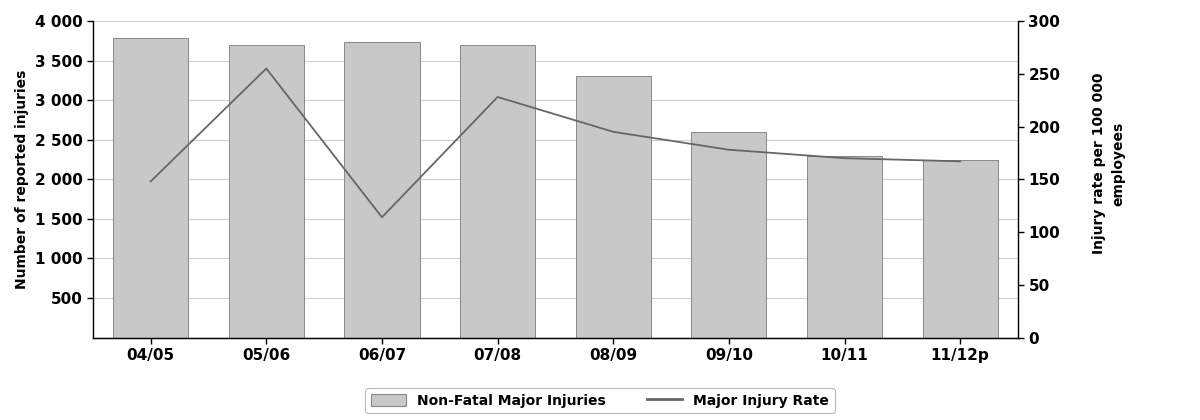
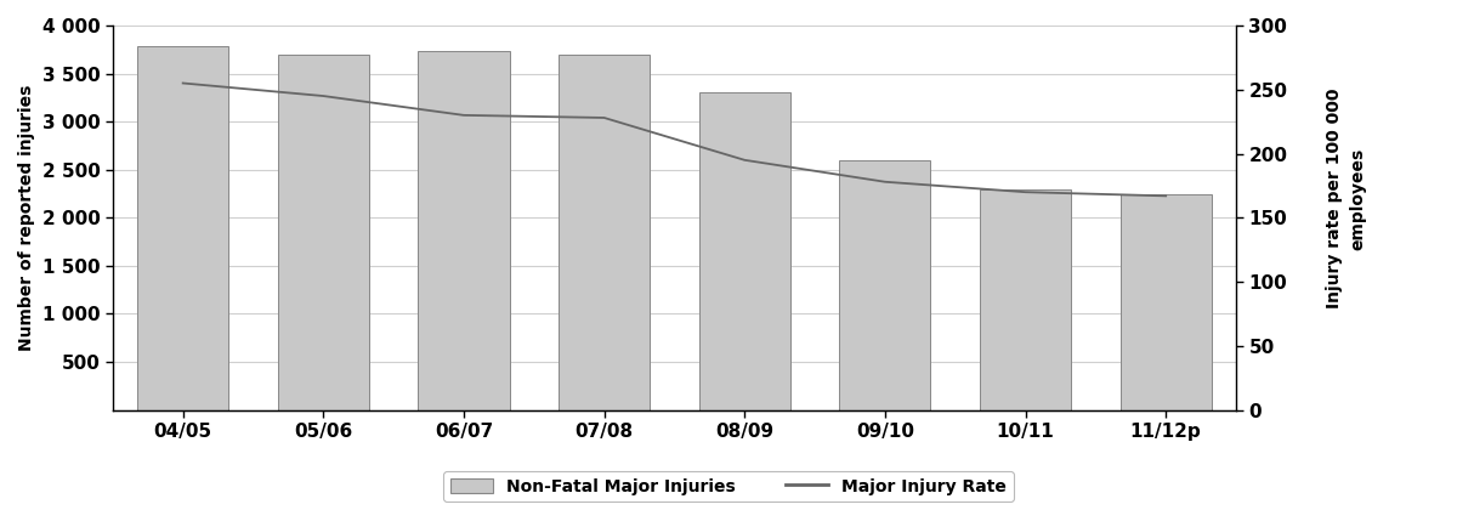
Major Injury Rate/04/05: 148 -> 255
Major Injury Rate/05/06: 255 -> 245
Major Injury Rate/06/07: 114 -> 230
